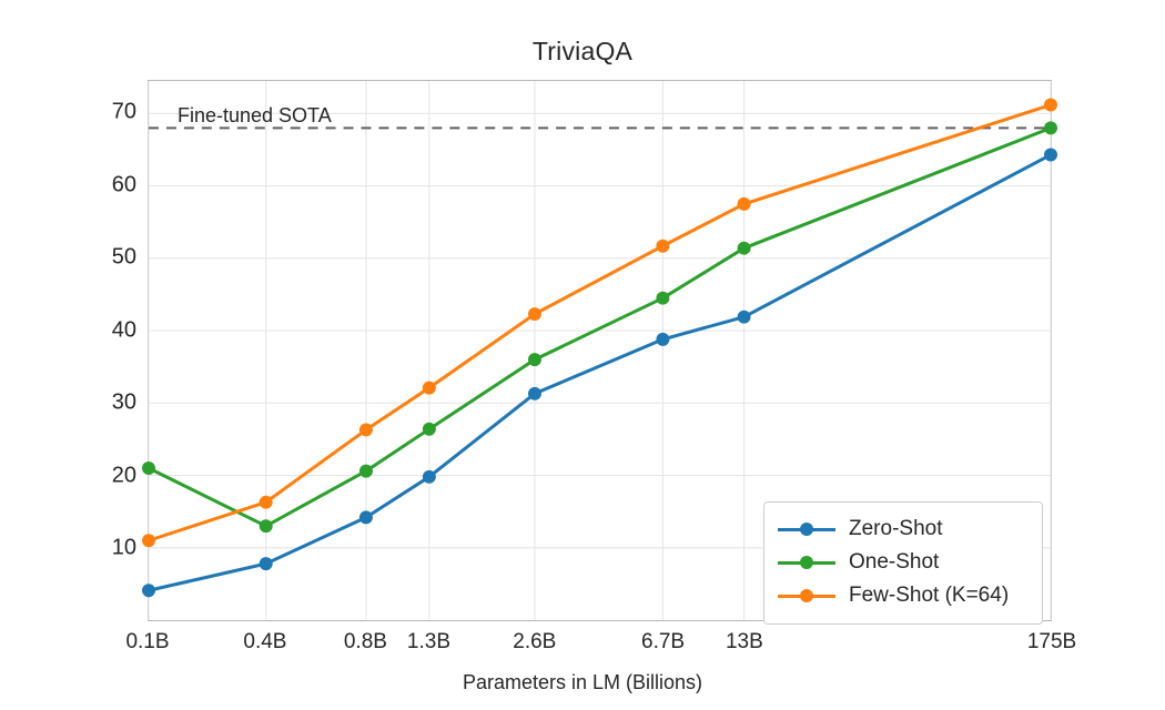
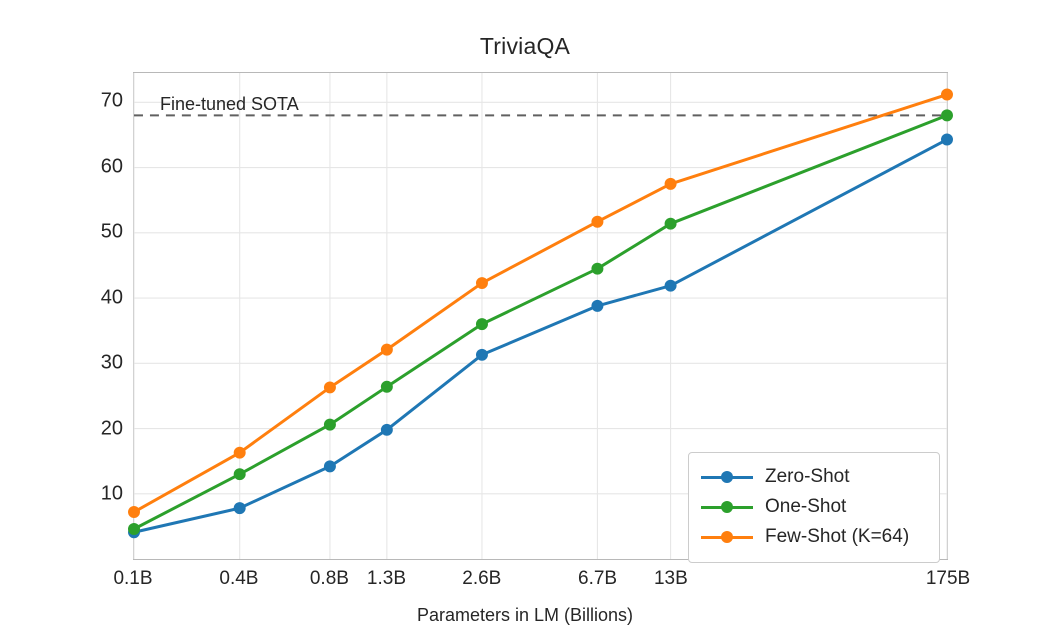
One-Shot/0.1B: 21 -> 5
Few-Shot (K=64)/0.1B: 11 -> 7
